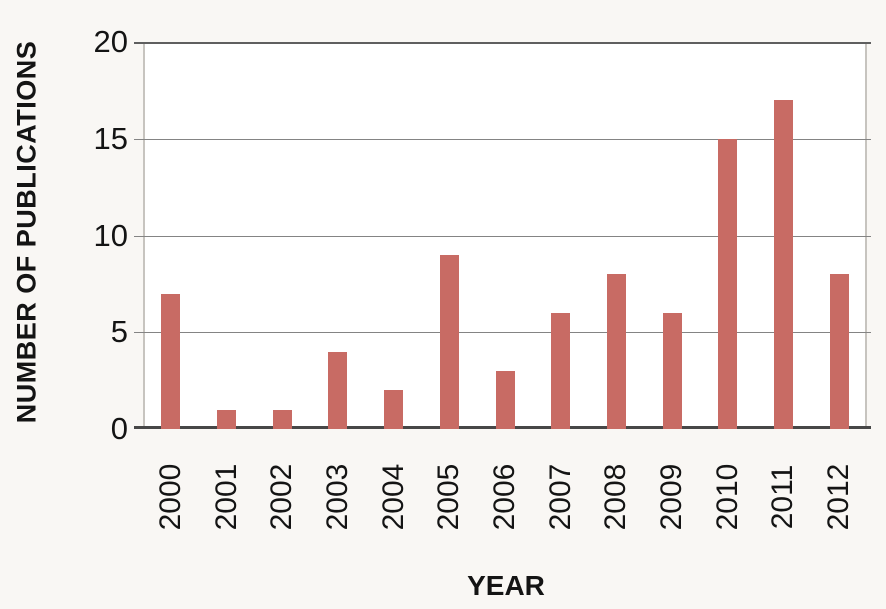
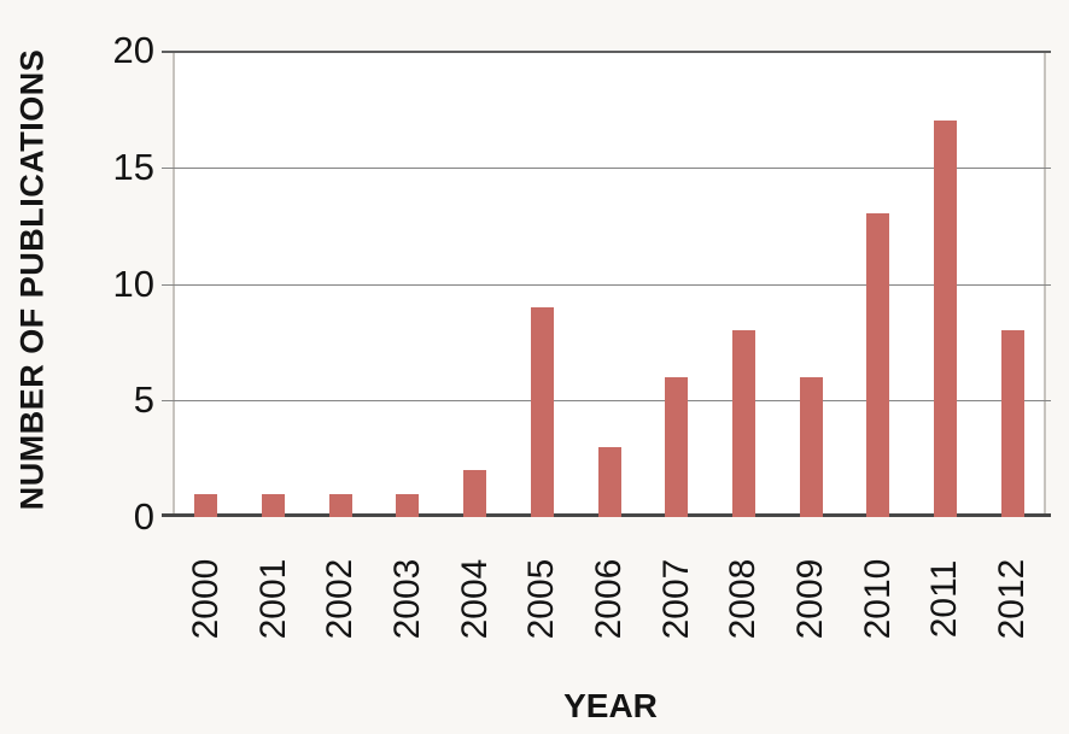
2000: 7 -> 1
2003: 4 -> 1
2010: 15 -> 13
